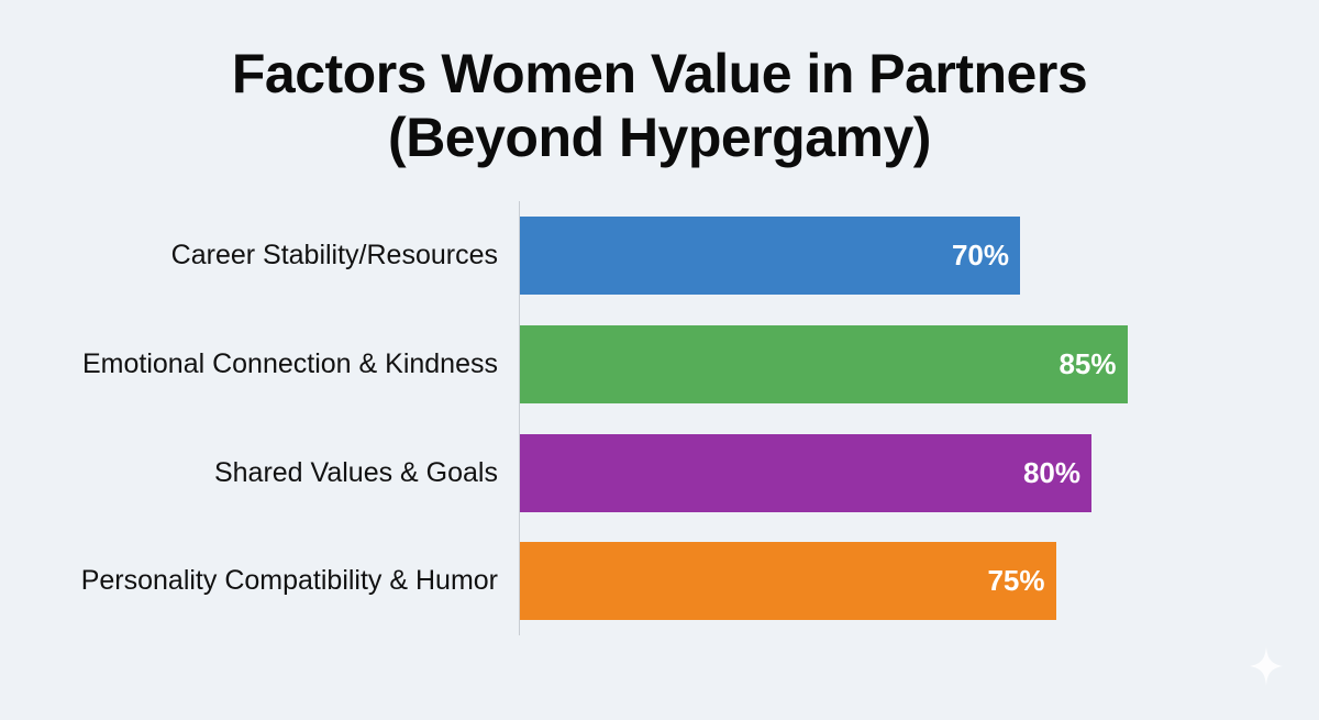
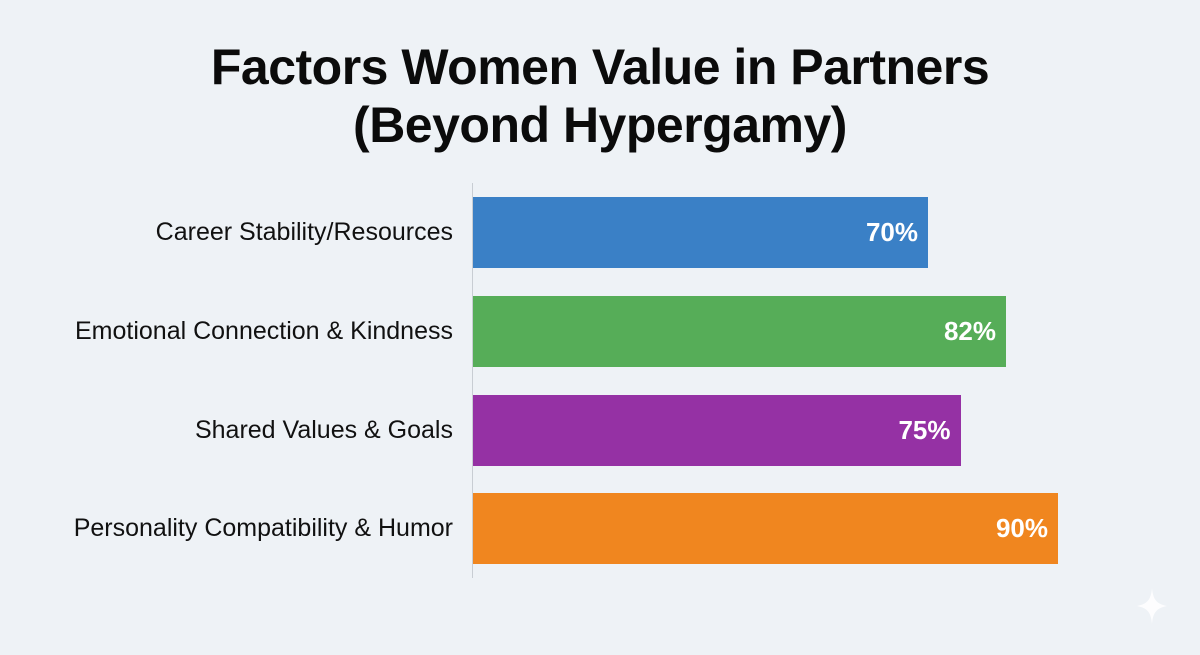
Emotional Connection & Kindness: 85% -> 82%
Shared Values & Goals: 80% -> 75%
Personality Compatibility & Humor: 75% -> 90%
